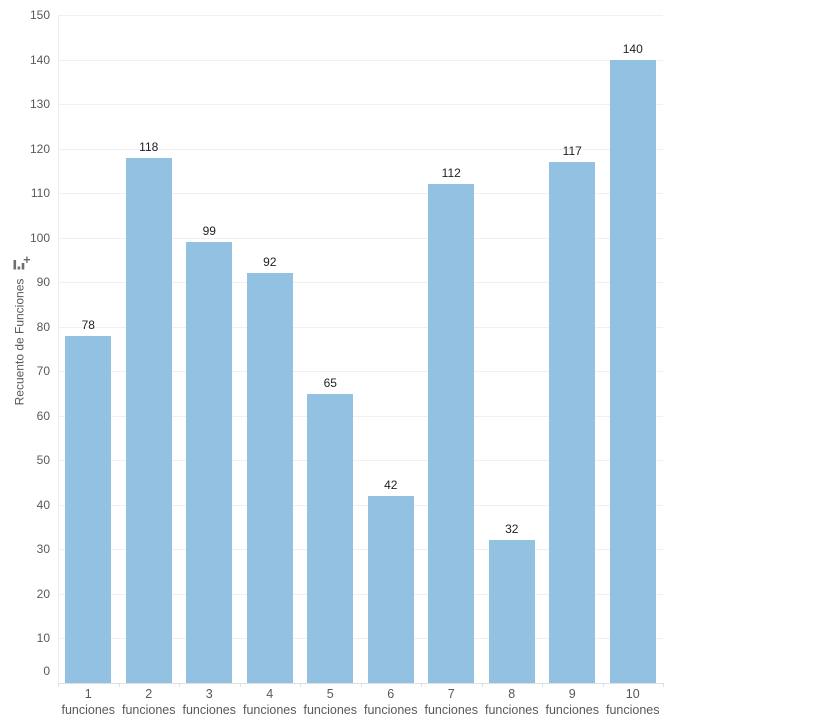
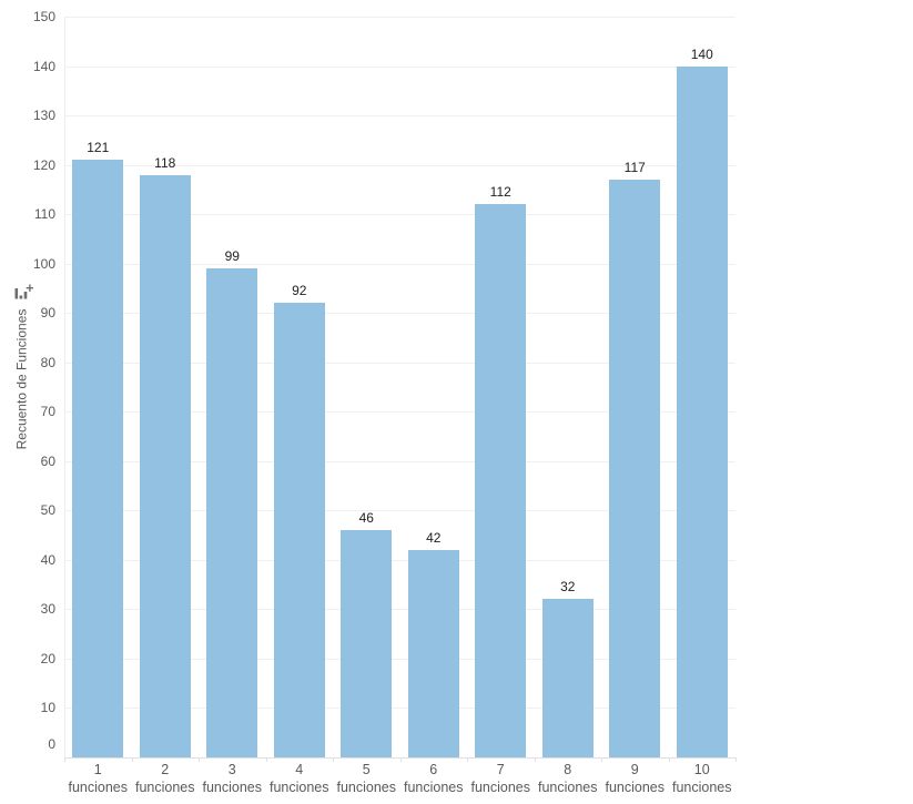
1: 78 -> 121
5: 65 -> 46
